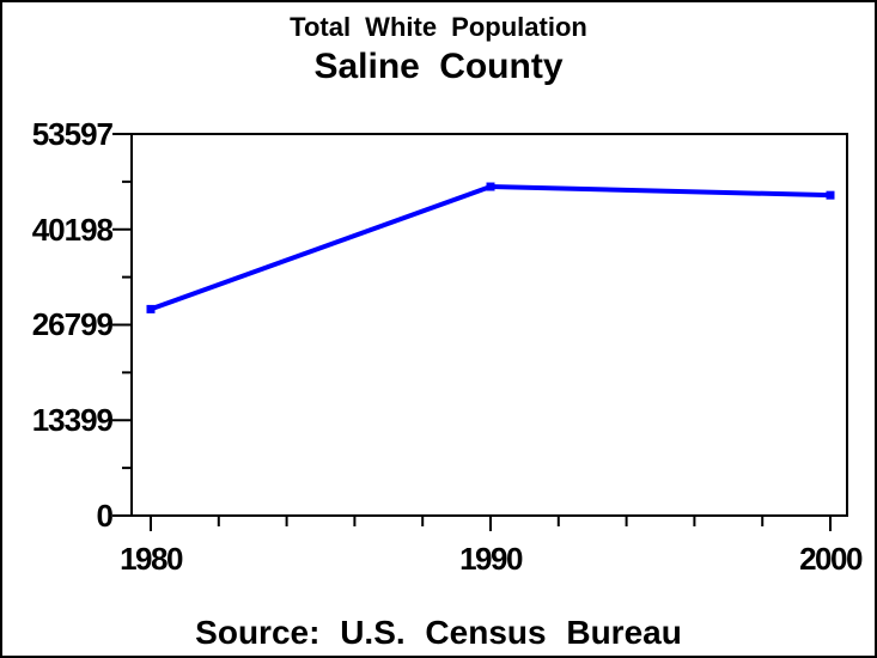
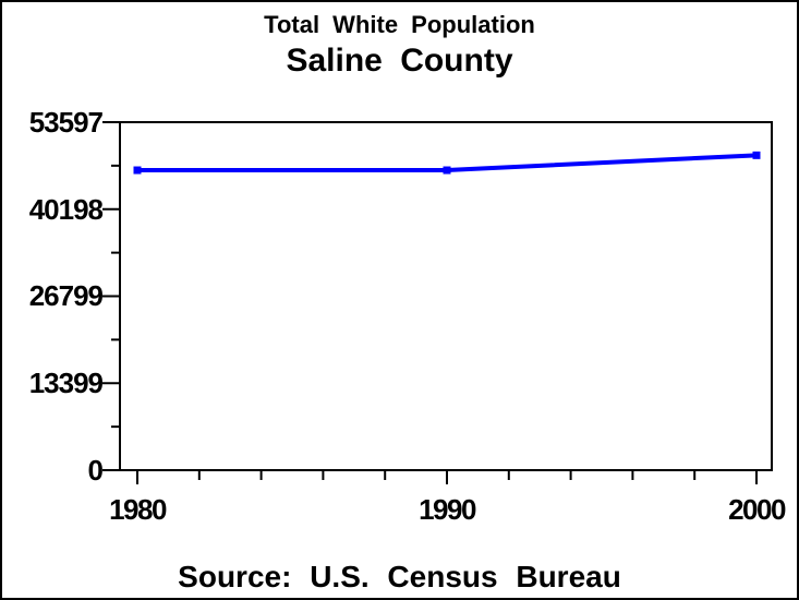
1980: 29000 -> 46000
2000: 45000 -> 48000
